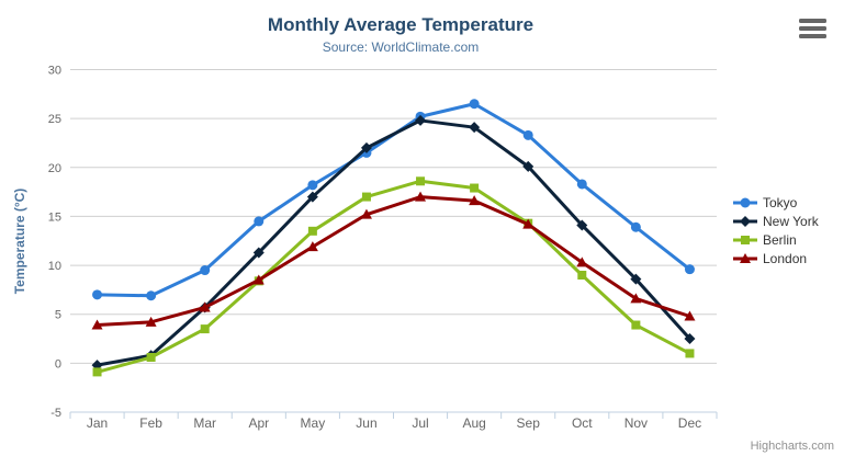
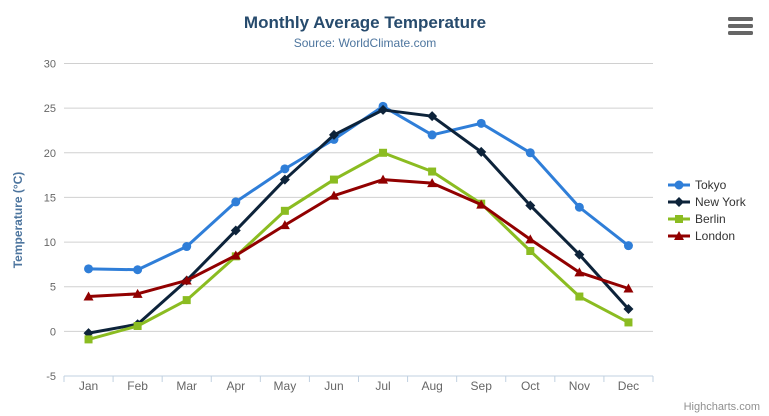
Berlin/Jul: 19 -> 20
Tokyo/Aug: 26 -> 22
Tokyo/Oct: 18 -> 20
